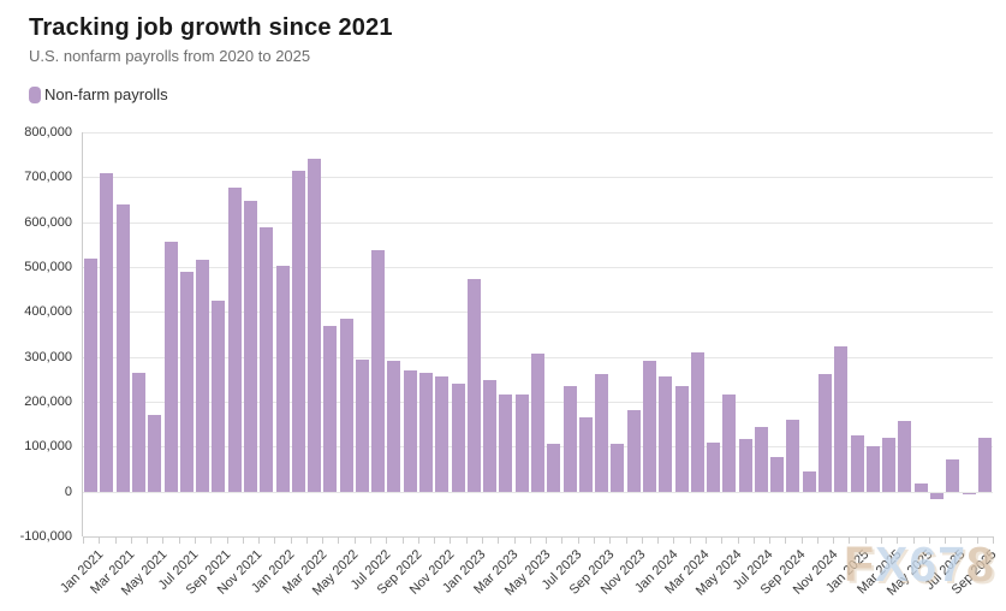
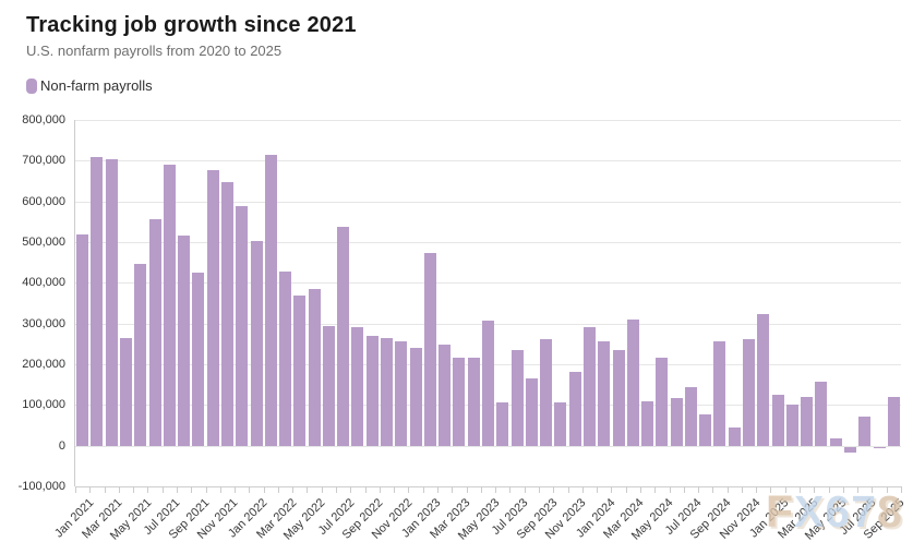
Mar 2021: 640000 -> 700000
May 2021: 170000 -> 450000
Jul 2021: 490000 -> 690000
Mar 2022: 740000 -> 430000
Sep 2024: 160000 -> 260000
